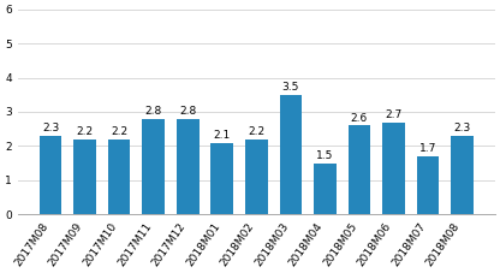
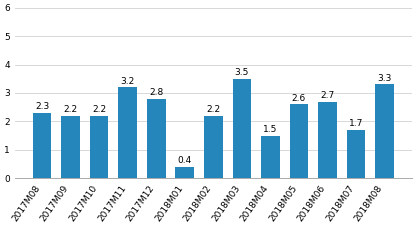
2017M11: 2.8 -> 3.2
2018M01: 2.1 -> 0.4
2018M08: 2.3 -> 3.3
